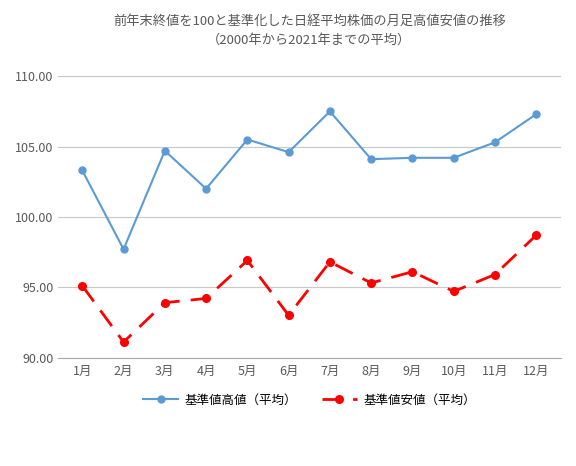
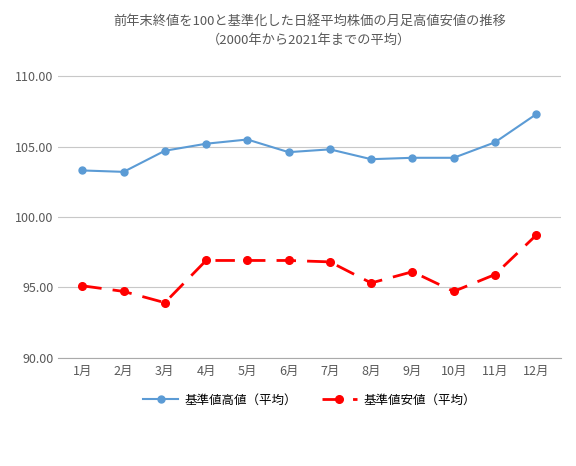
基準値高値（平均）/2月: 97.7 -> 103.2
基準値安値（平均）/2月: 91.1 -> 94.7
基準値高値（平均）/4月: 102.0 -> 105.2
基準値安値（平均）/4月: 94.2 -> 96.9
基準値安値（平均）/6月: 93.0 -> 96.9
基準値高値（平均）/7月: 107.5 -> 104.8
